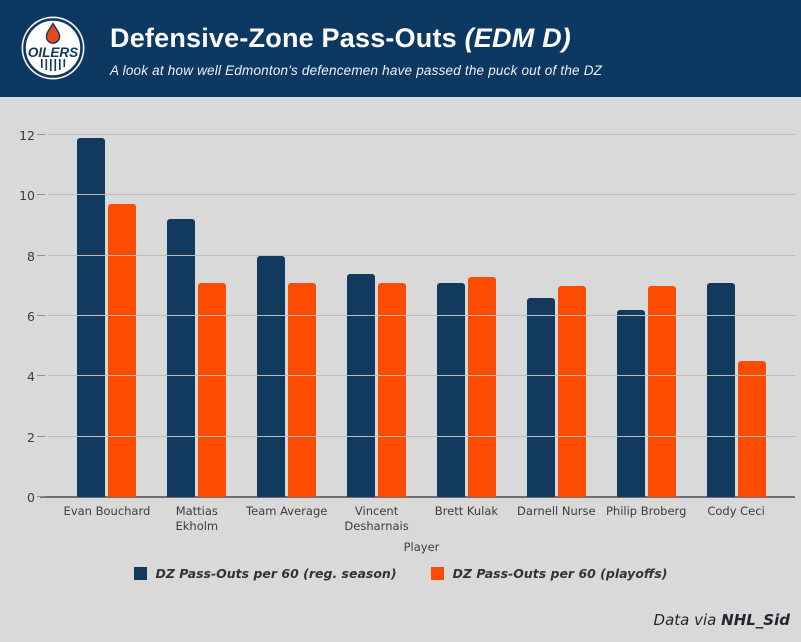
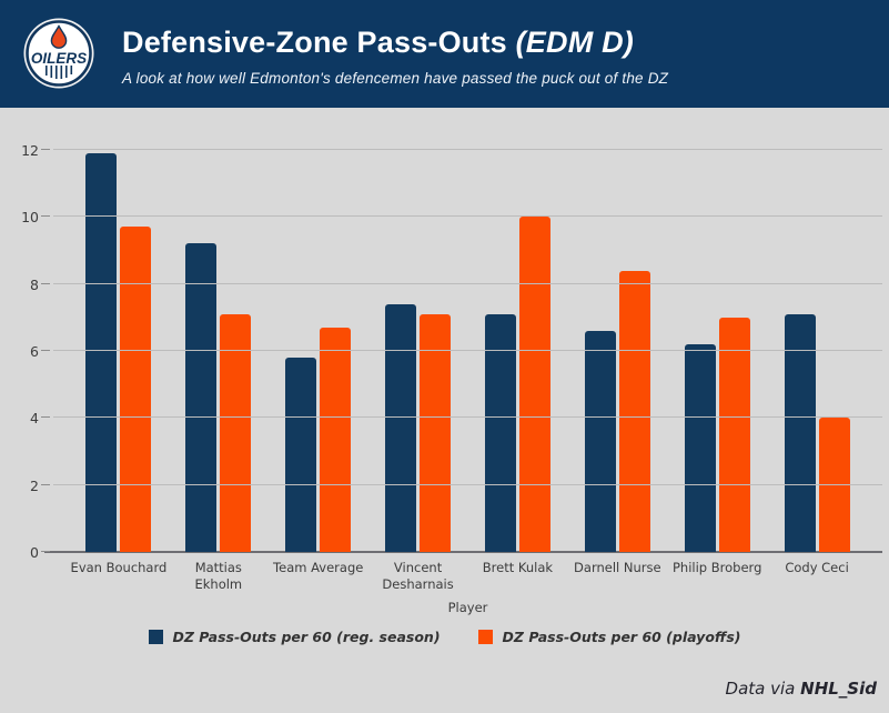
DZ Pass-Outs per 60 (reg. season)/Team Average: 8.0 -> 5.8
DZ Pass-Outs per 60 (playoffs)/Team Average: 7.1 -> 6.7
DZ Pass-Outs per 60 (playoffs)/Brett Kulak: 7.3 -> 10.0
DZ Pass-Outs per 60 (playoffs)/Darnell Nurse: 7.0 -> 8.4
DZ Pass-Outs per 60 (playoffs)/Cody Ceci: 4.5 -> 4.0
